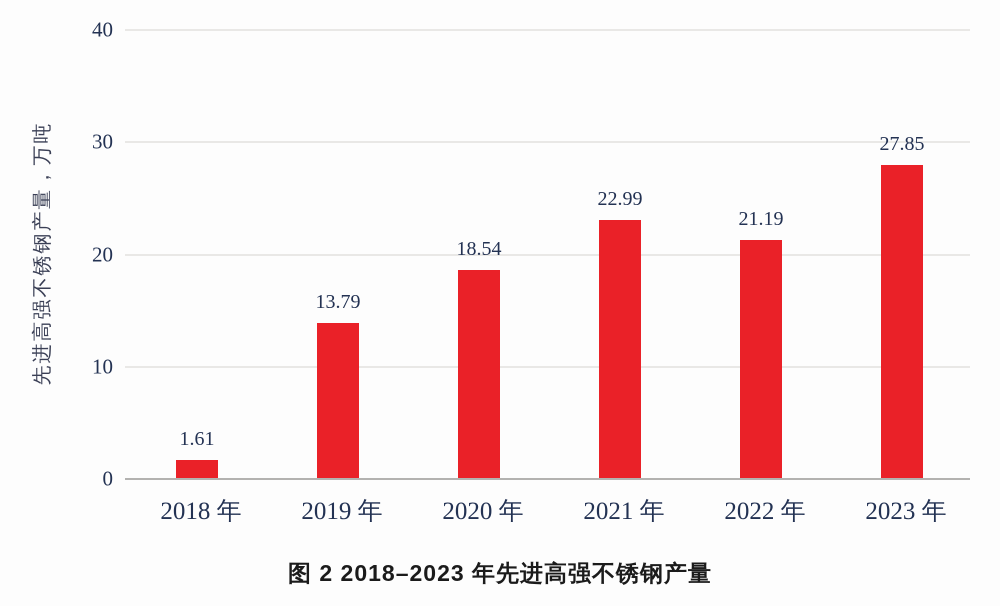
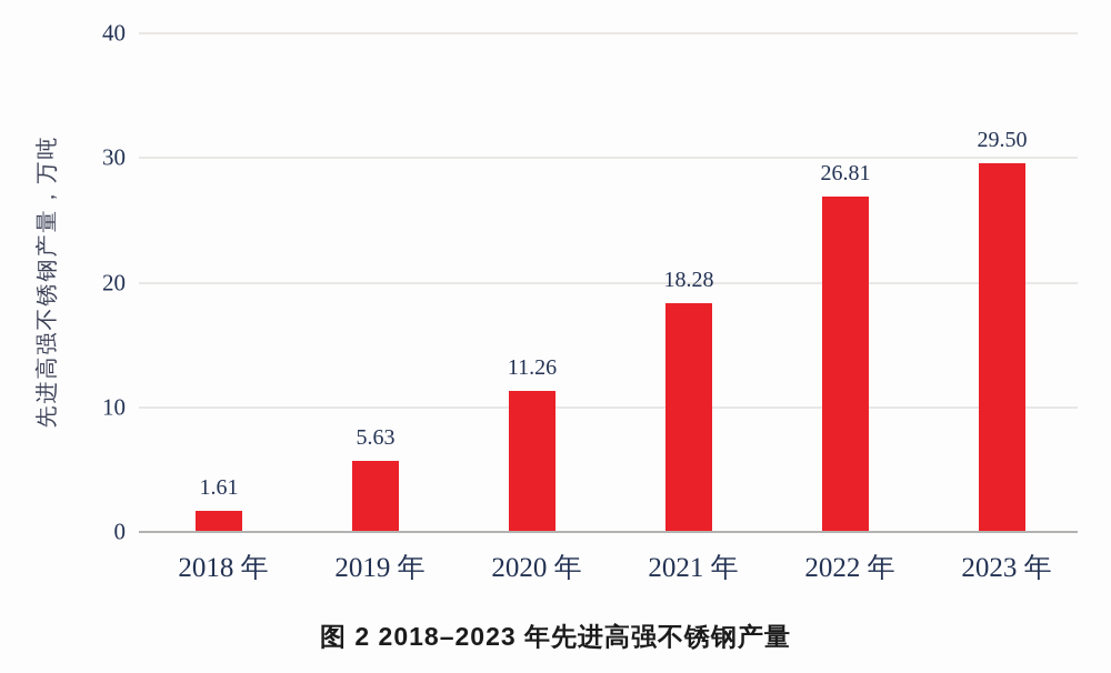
2019 年: 13.79 -> 5.63
2020 年: 18.54 -> 11.26
2021 年: 22.99 -> 18.28
2022 年: 21.19 -> 26.81
2023 年: 27.85 -> 29.50
